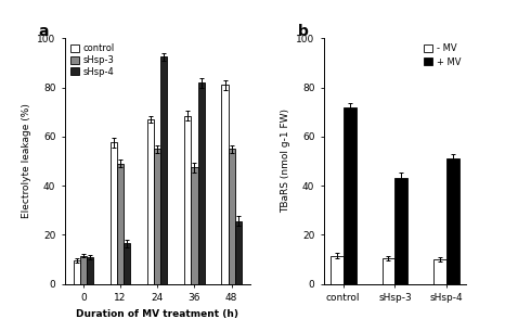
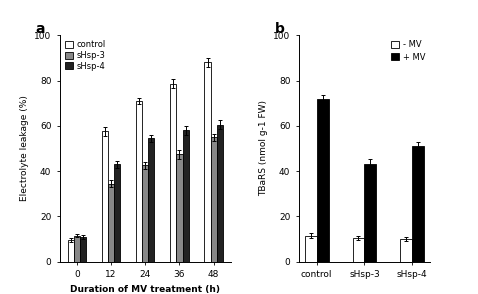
sHsp-3/12: 49.0 -> 34.5
sHsp-4/12: 16.5 -> 43.0
control/24: 67.0 -> 71.0
sHsp-3/24: 55.0 -> 42.5
sHsp-4/24: 92.5 -> 54.5
control/36: 68.5 -> 78.5
sHsp-4/36: 82.0 -> 58.0
control/48: 81.0 -> 88.0
sHsp-4/48: 25.5 -> 60.5
